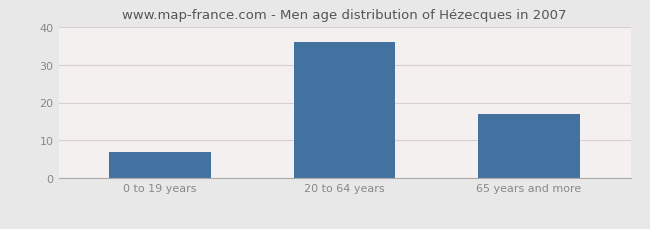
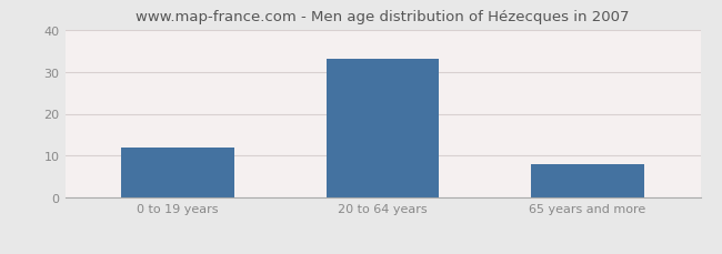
0 to 19 years: 7 -> 12
20 to 64 years: 36 -> 33
65 years and more: 17 -> 8
